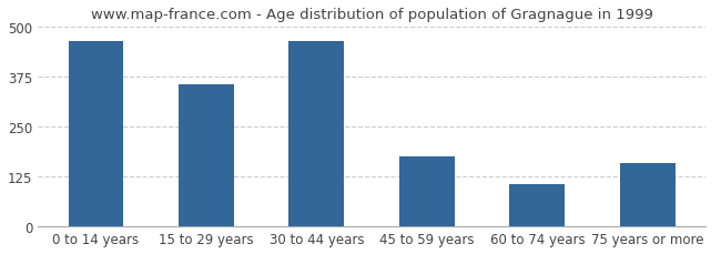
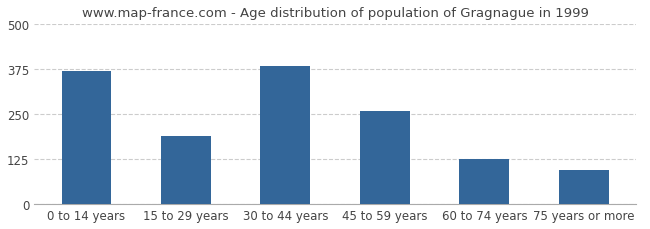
0 to 14 years: 465 -> 370
15 to 29 years: 355 -> 190
30 to 44 years: 465 -> 385
45 to 59 years: 175 -> 258
60 to 74 years: 105 -> 125
75 years or more: 160 -> 95
